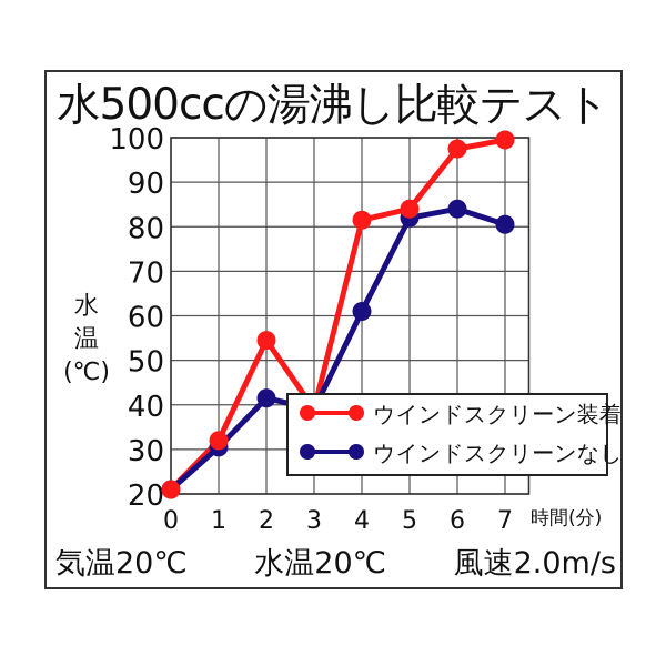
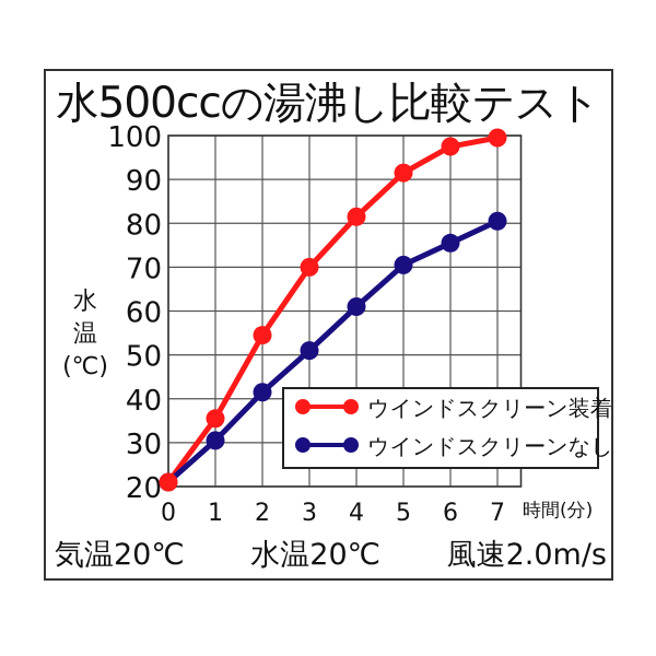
ウインドスクリーン装着/1: 32 -> 36
ウインドスクリーン装着/3: 39 -> 70
ウインドスクリーンなし/3: 39 -> 51
ウインドスクリーン装着/5: 84 -> 92
ウインドスクリーンなし/5: 82 -> 70
ウインドスクリーンなし/6: 84 -> 76
